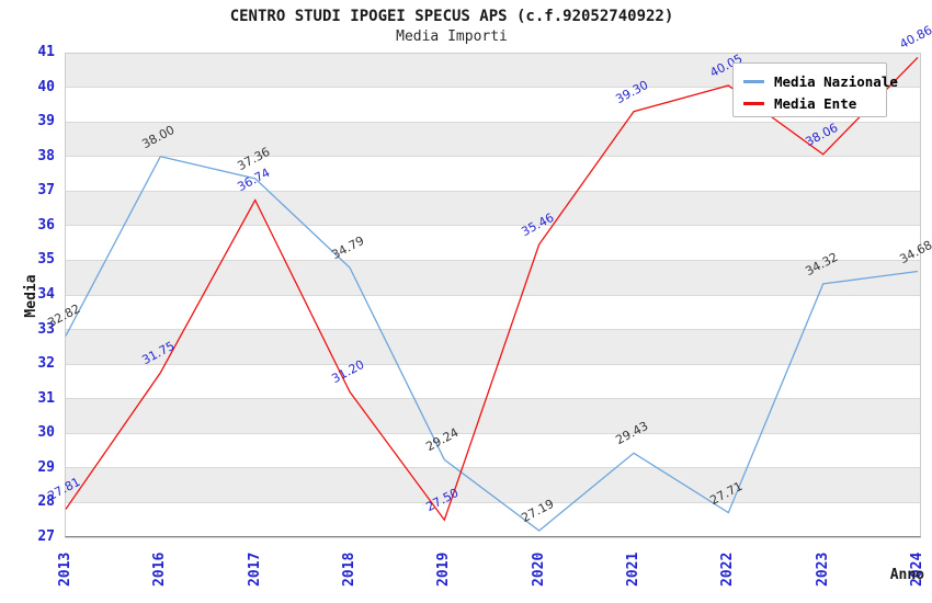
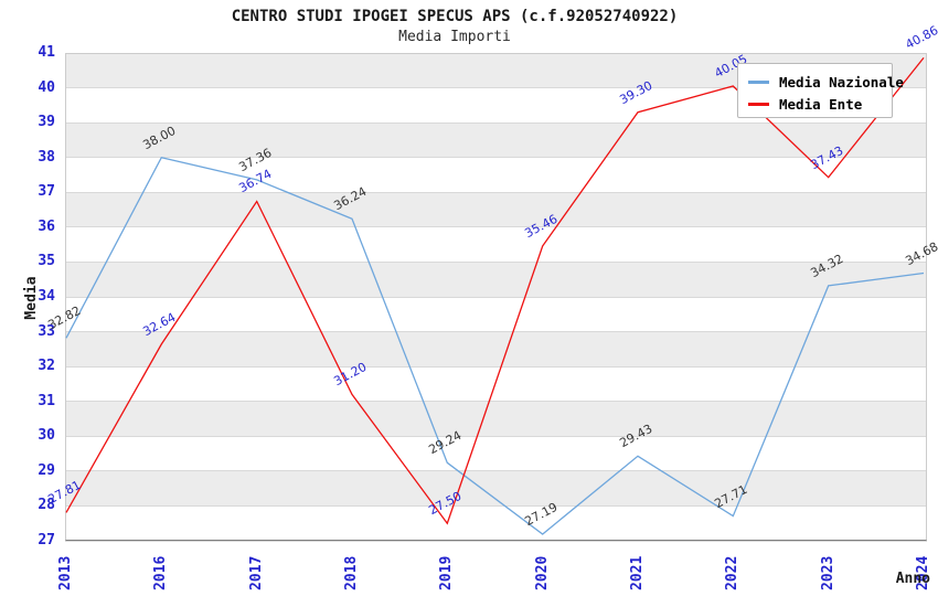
Media Ente/2016: 31.75 -> 32.64
Media Nazionale/2018: 34.79 -> 36.24
Media Ente/2023: 38.06 -> 37.43
